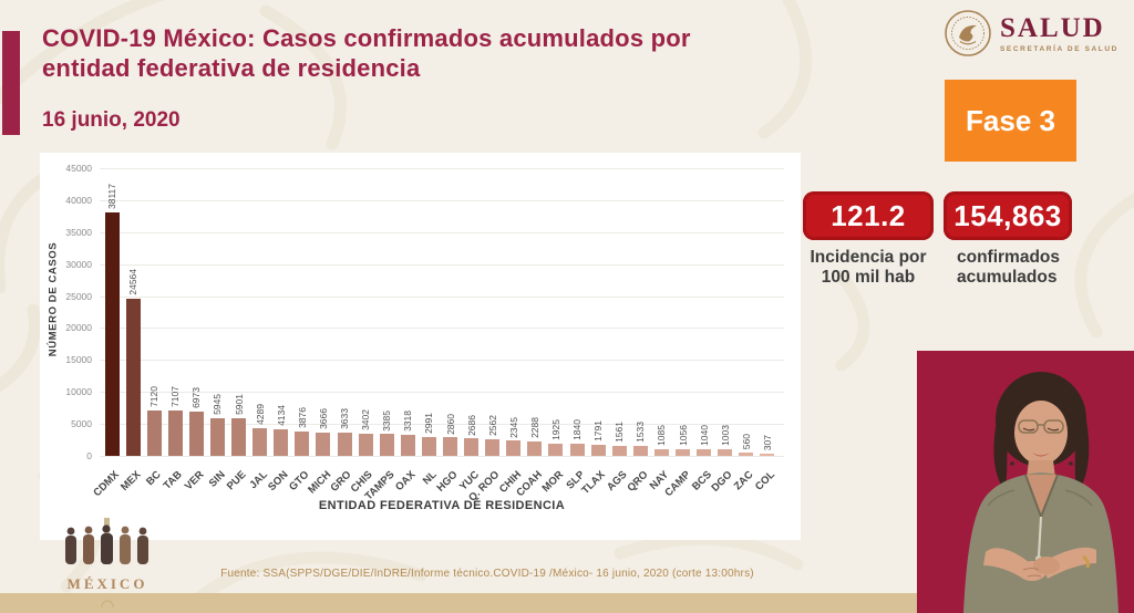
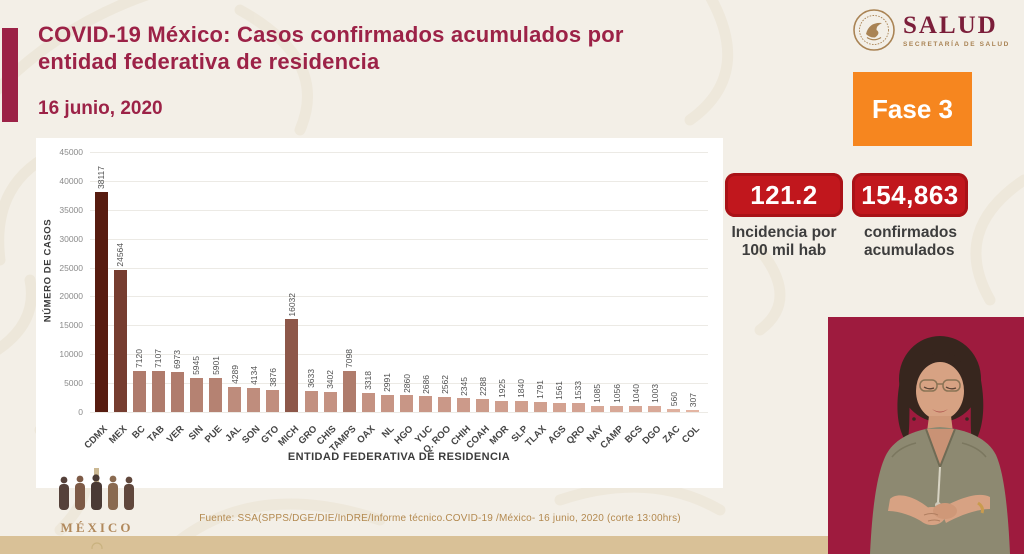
MICH: 3666 -> 16032
TAMPS: 3385 -> 7098
